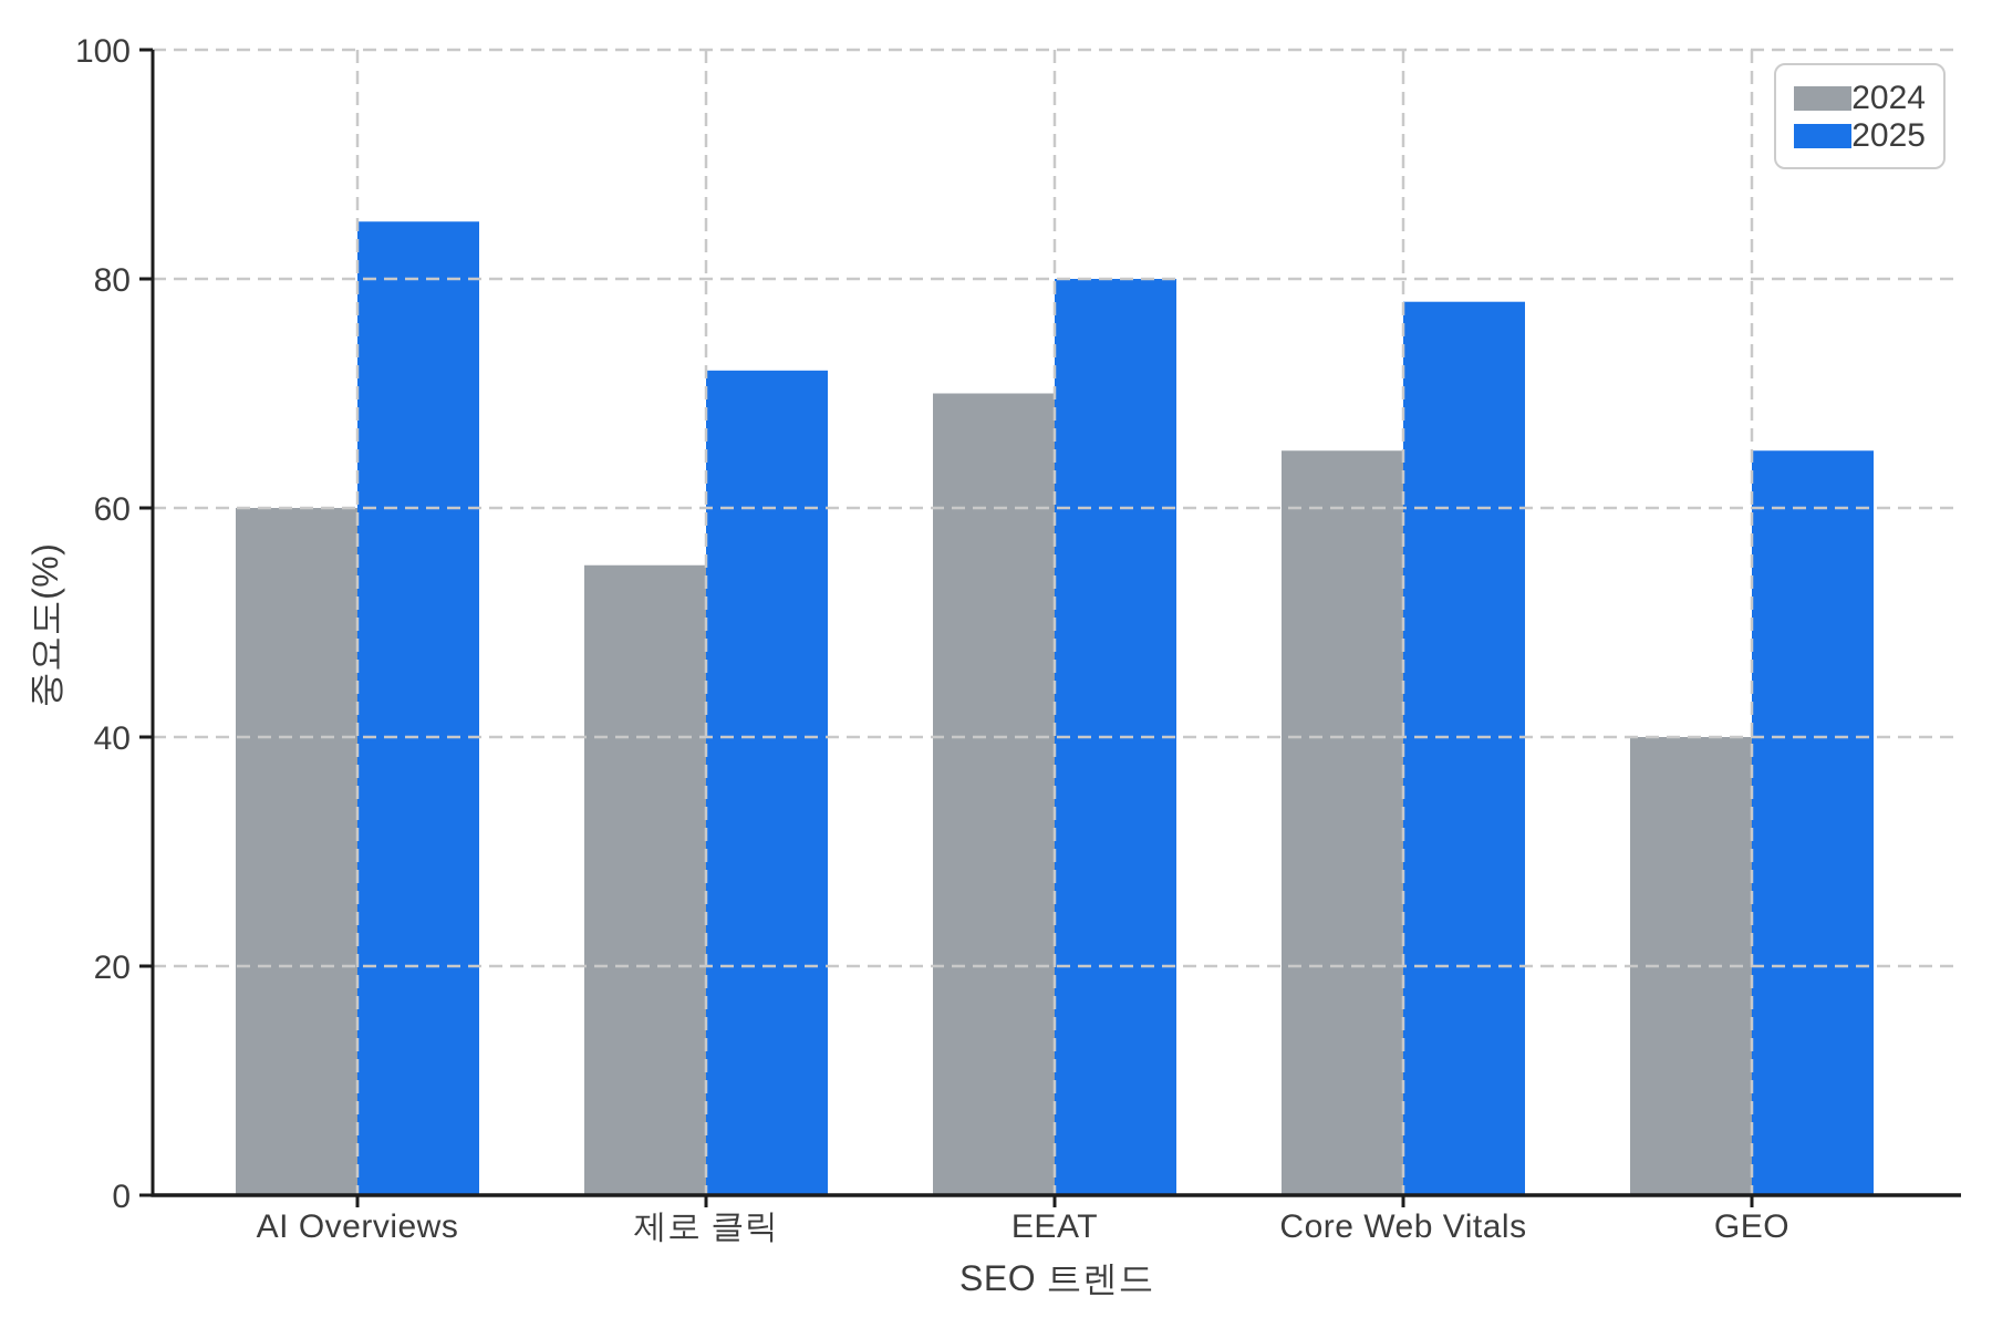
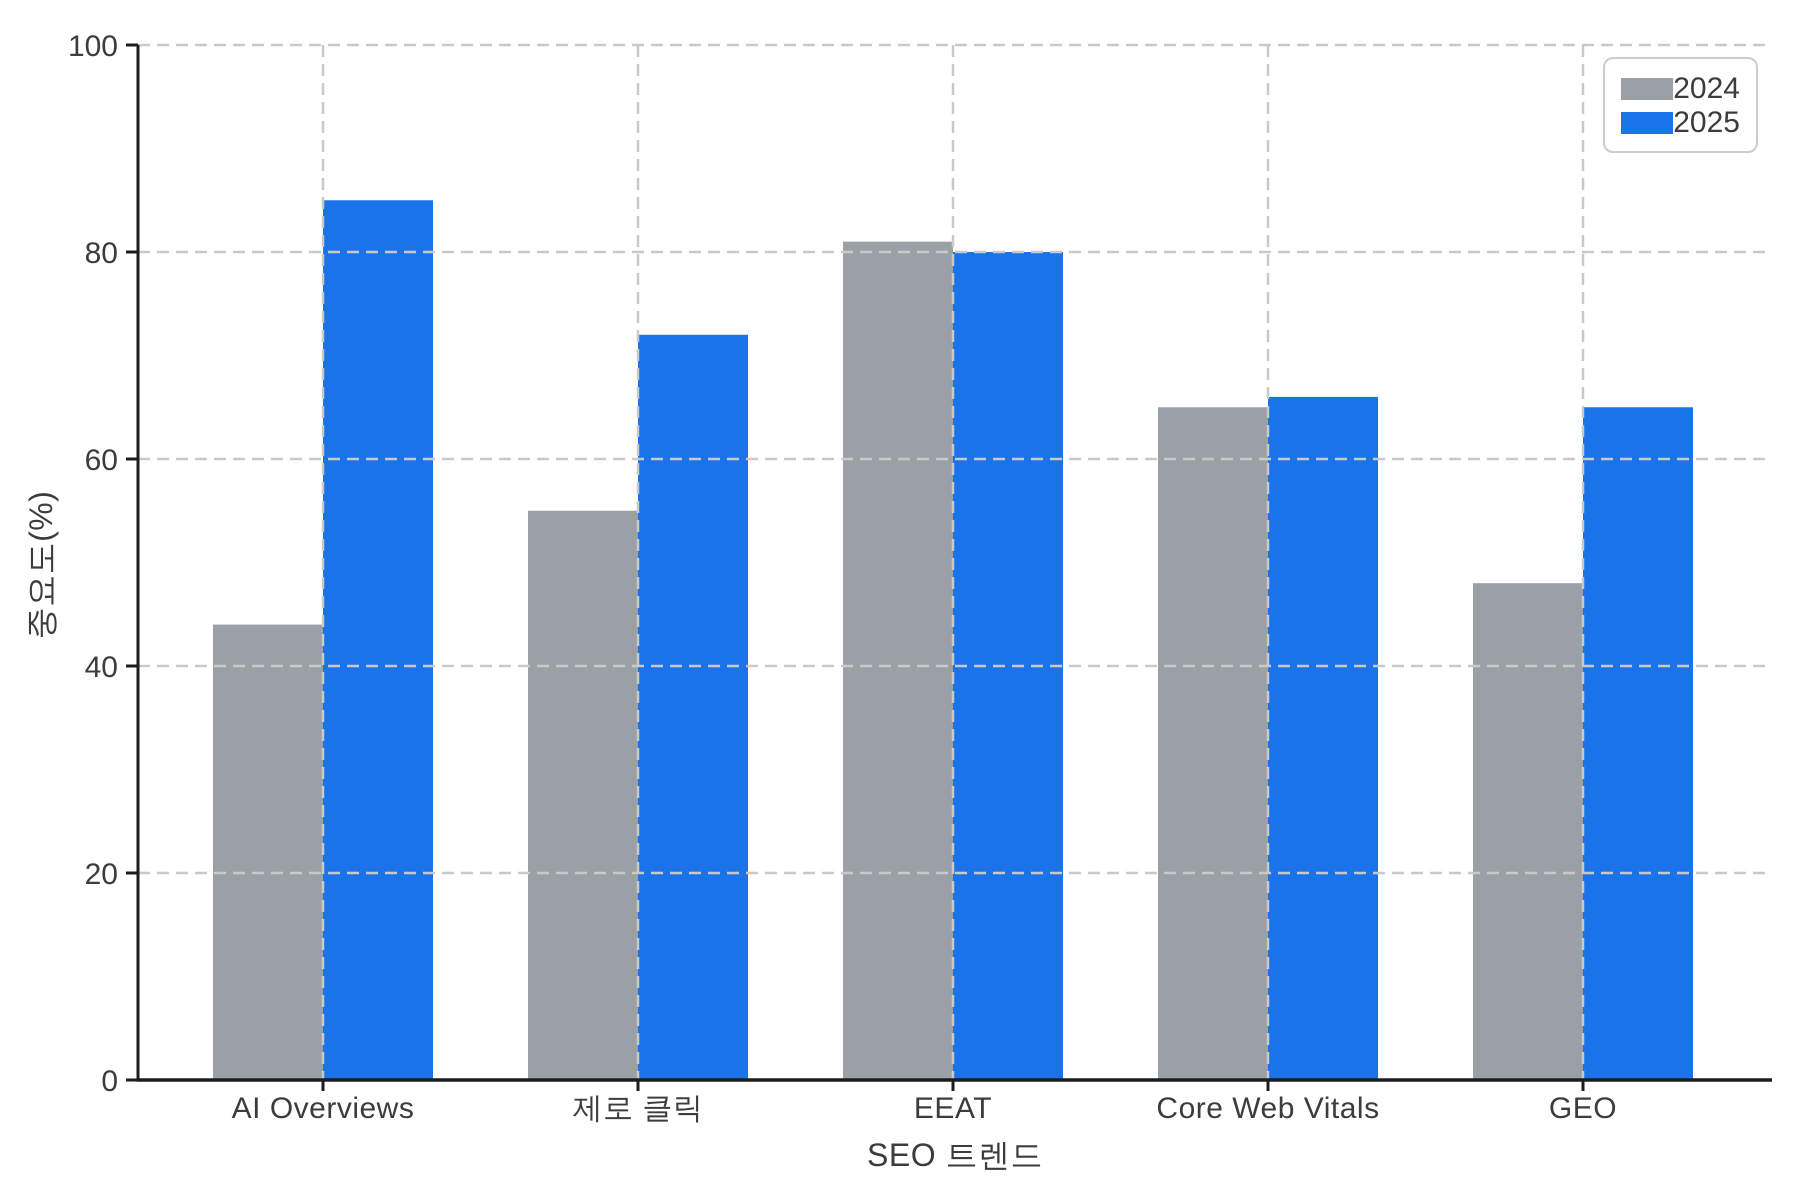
2024/AI Overviews: 60 -> 44
2024/EEAT: 70 -> 81
2025/Core Web Vitals: 78 -> 66
2024/GEO: 40 -> 48
